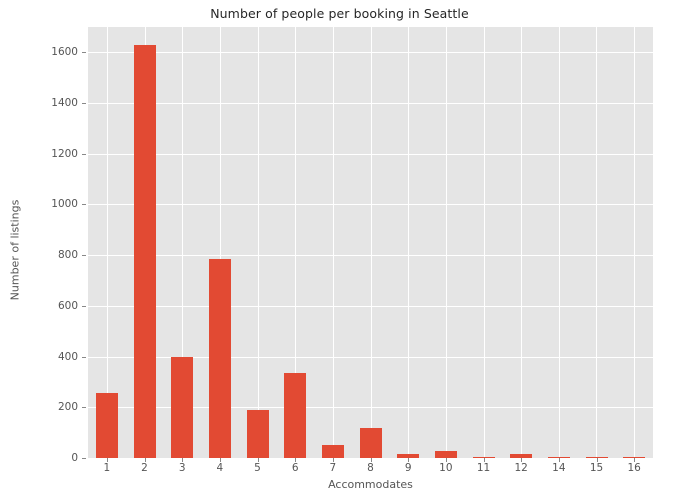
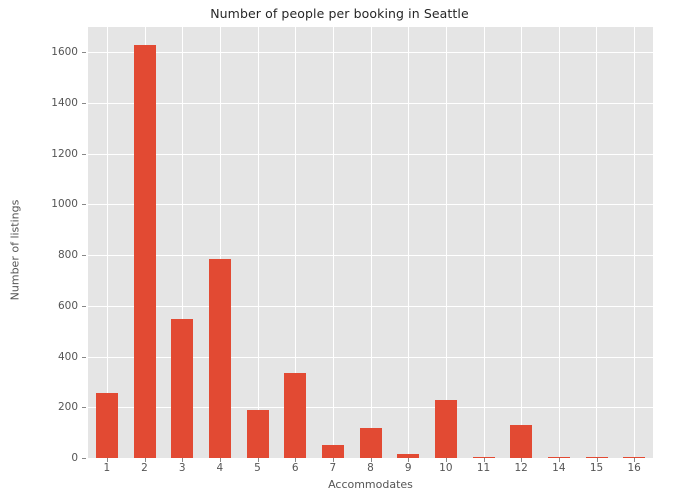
3: 400 -> 550
10: 30 -> 230
12: 10 -> 130
